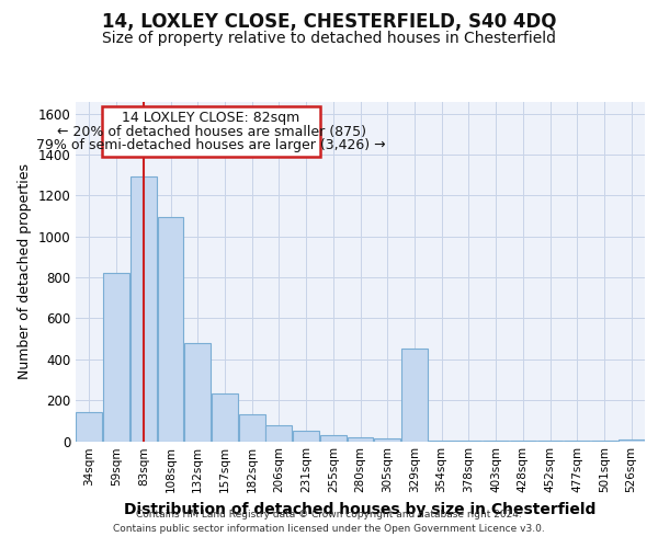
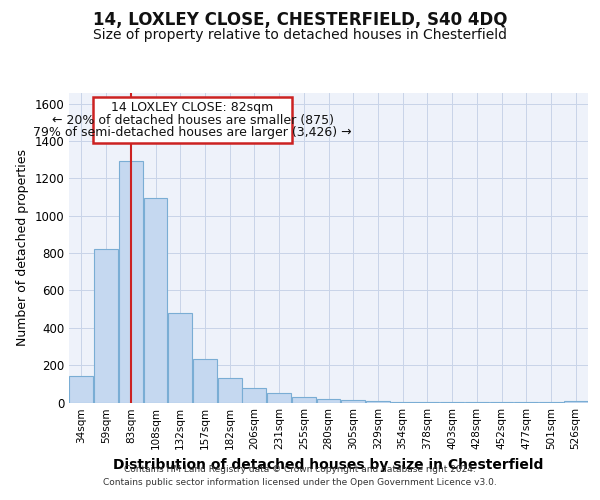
329sqm: 450 -> 10
